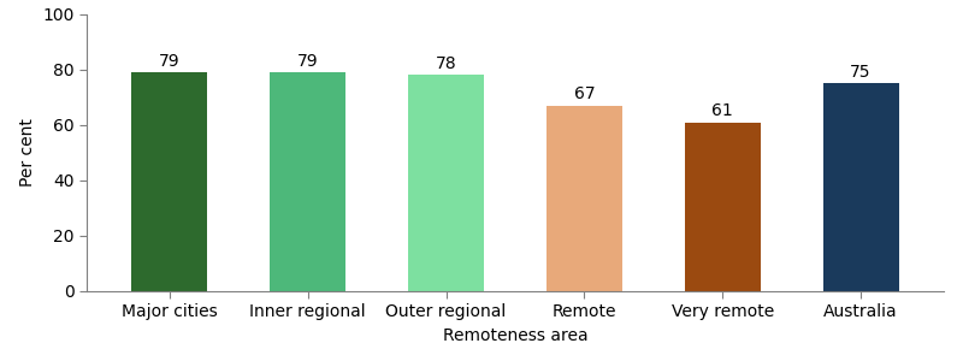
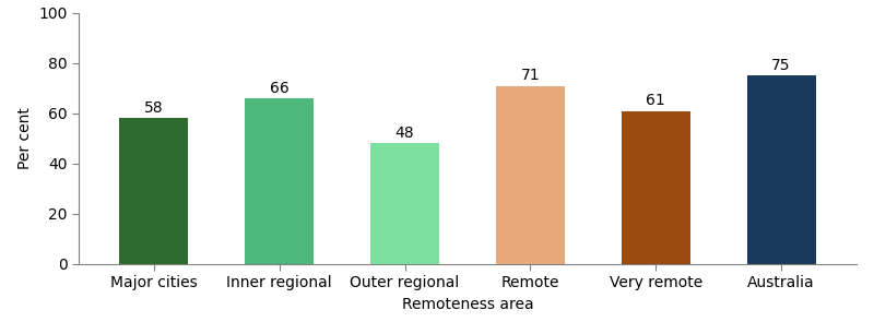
Major cities: 79 -> 58
Inner regional: 79 -> 66
Outer regional: 78 -> 48
Remote: 67 -> 71
